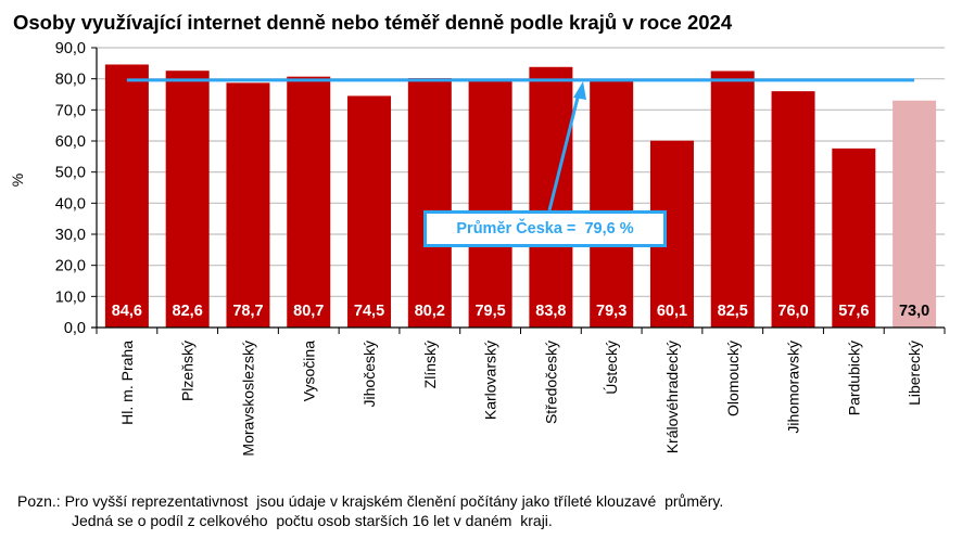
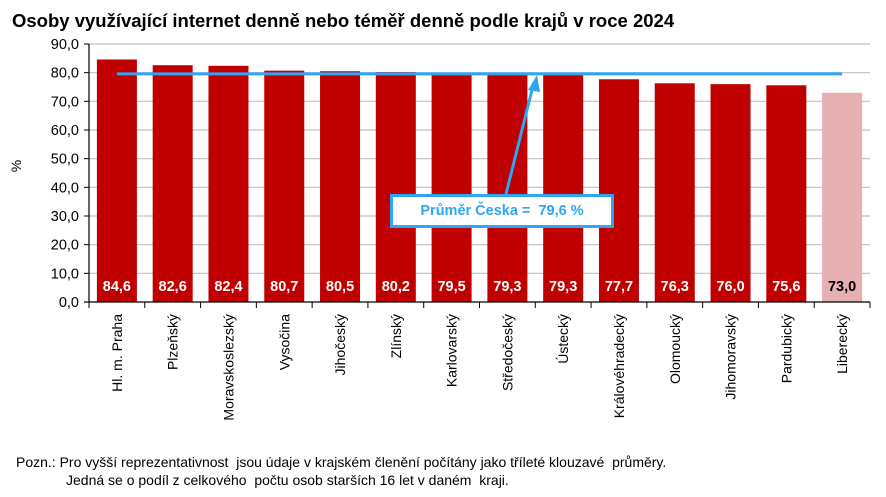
Moravskoslezský: 78,7 -> 82,4
Jihočeský: 74,5 -> 80,5
Středočeský: 83,8 -> 79,3
Královéhradecký: 60,1 -> 77,7
Olomoucký: 82,5 -> 76,3
Pardubický: 57,6 -> 75,6
